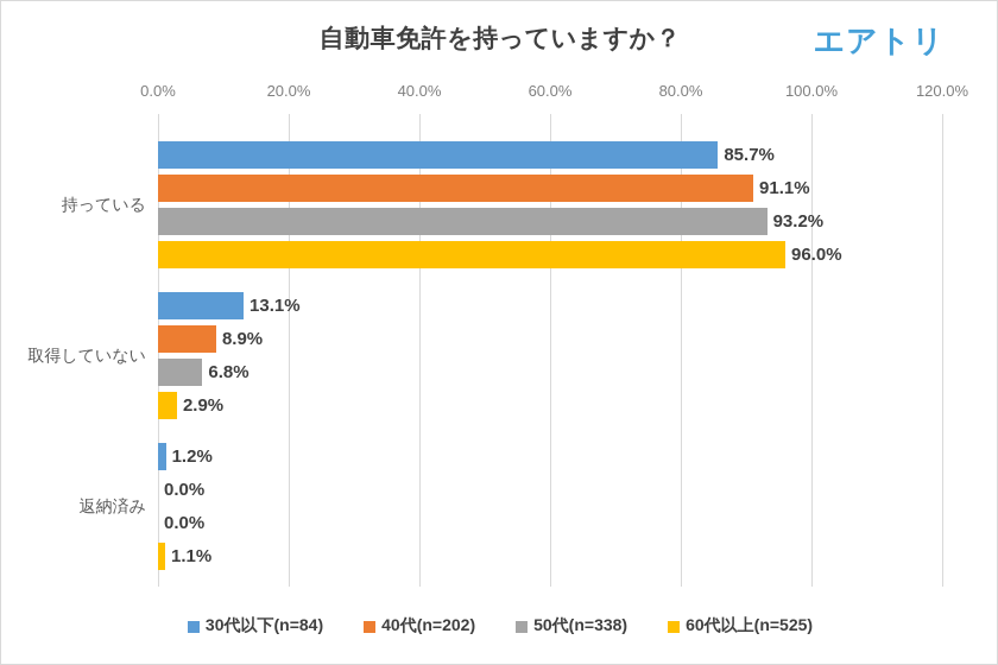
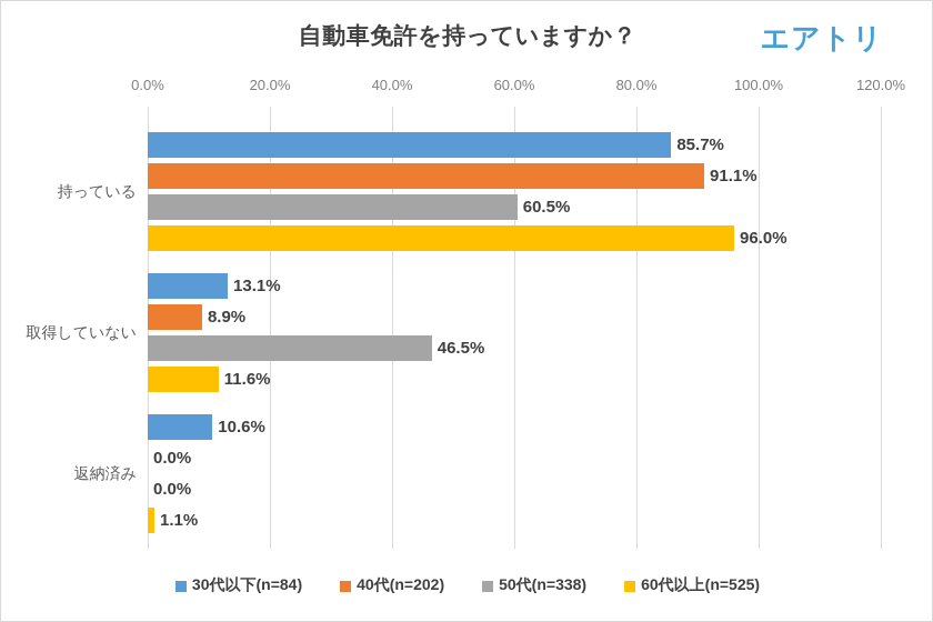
50代(n=338)/持っている: 93.2% -> 60.5%
50代(n=338)/取得していない: 6.8% -> 46.5%
60代以上(n=525)/取得していない: 2.9% -> 11.6%
30代以下(n=84)/返納済み: 1.2% -> 10.6%
